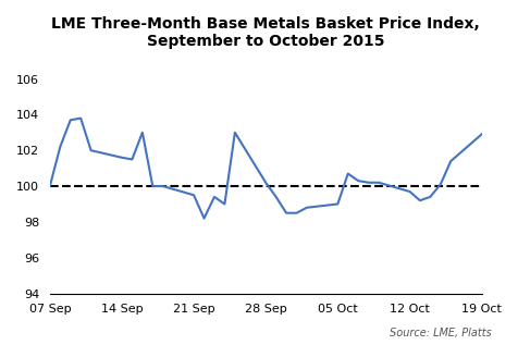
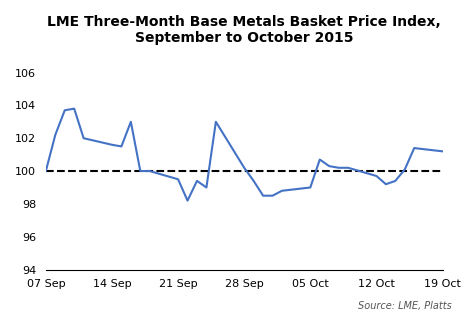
19 Oct: 102.9 -> 101.2
